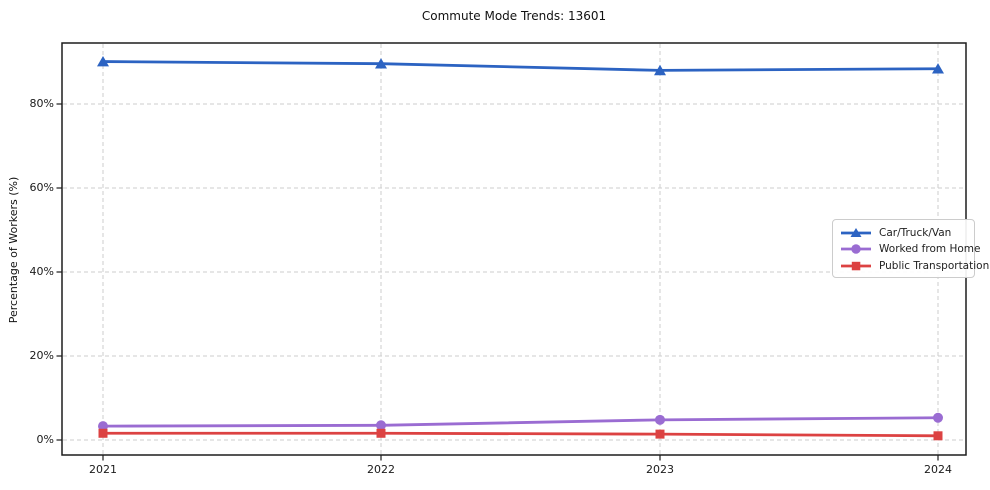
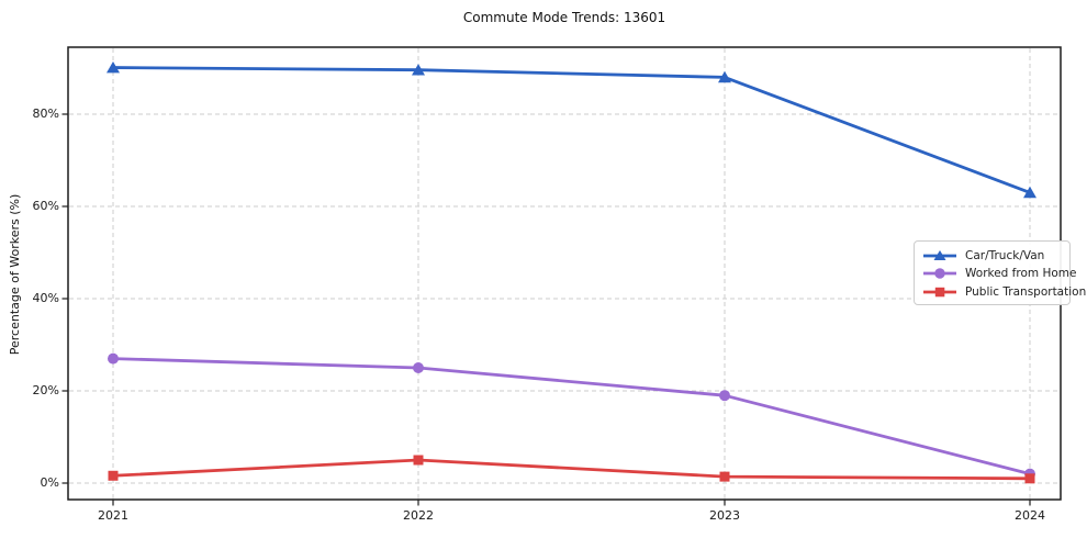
Worked from Home/2021: 3% -> 27%
Worked from Home/2022: 4% -> 25%
Public Transportation/2022: 2% -> 5%
Worked from Home/2023: 5% -> 19%
Car/Truck/Van/2024: 88% -> 63%
Worked from Home/2024: 5% -> 2%
